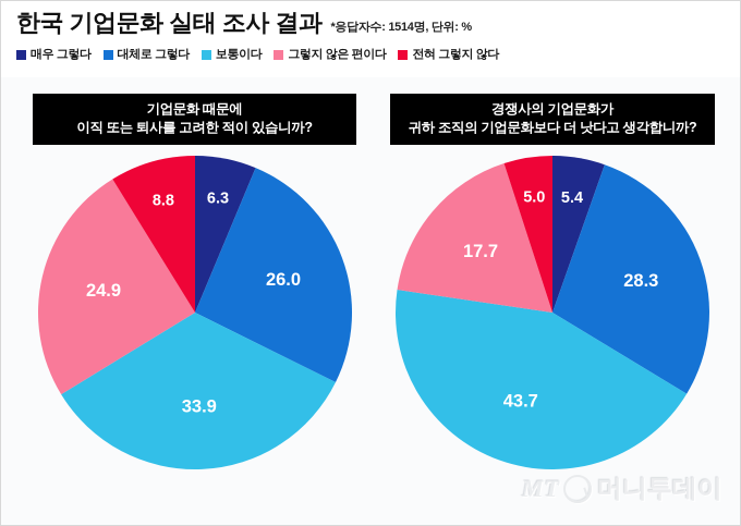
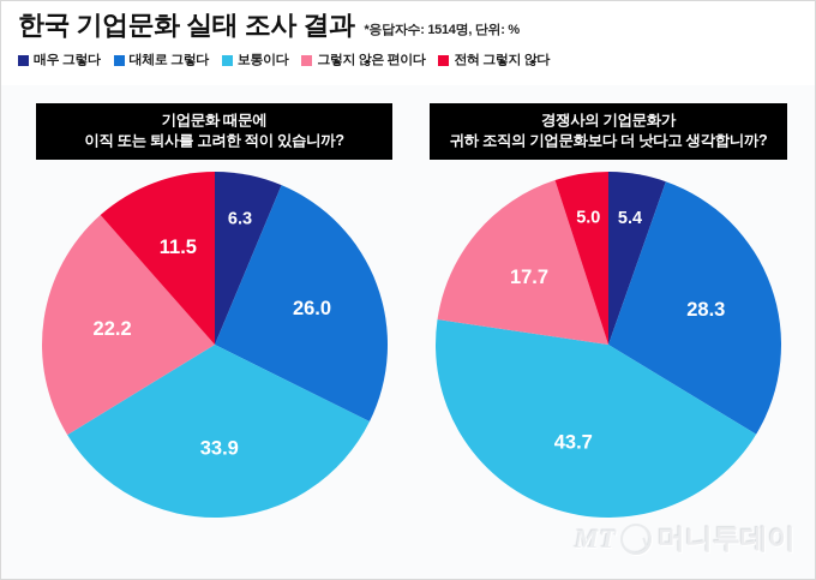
기업문화 때문에 이직 또는 퇴사를 고려한 적이 있습니까?/그렇지 않은 편이다: 24.9 -> 22.2
기업문화 때문에 이직 또는 퇴사를 고려한 적이 있습니까?/전혀 그렇지 않다: 8.8 -> 11.5
